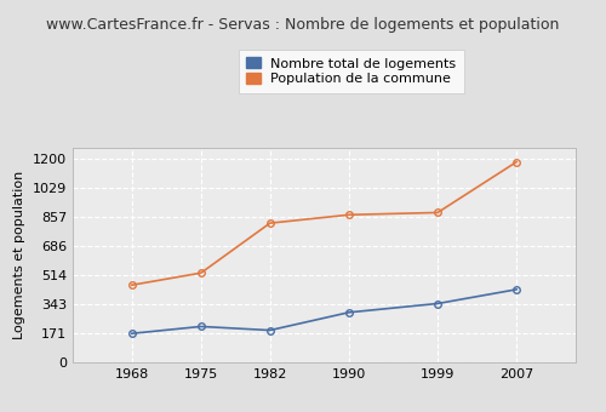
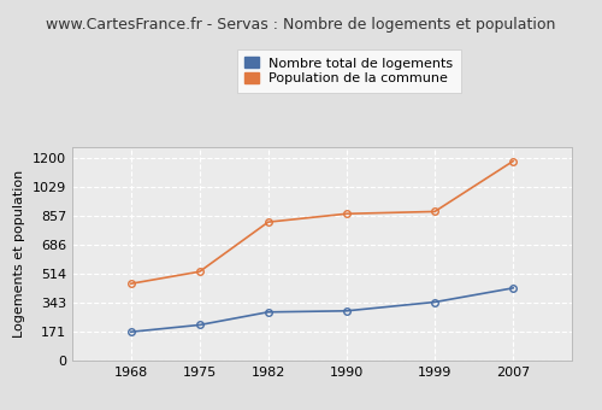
Nombre total de logements/1982: 190 -> 290
